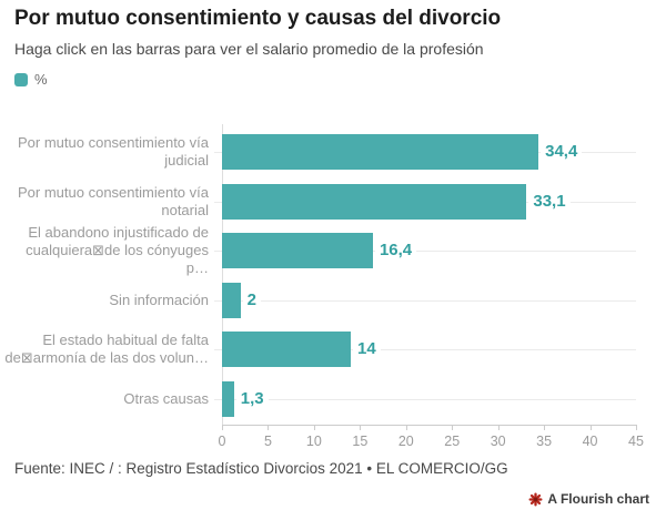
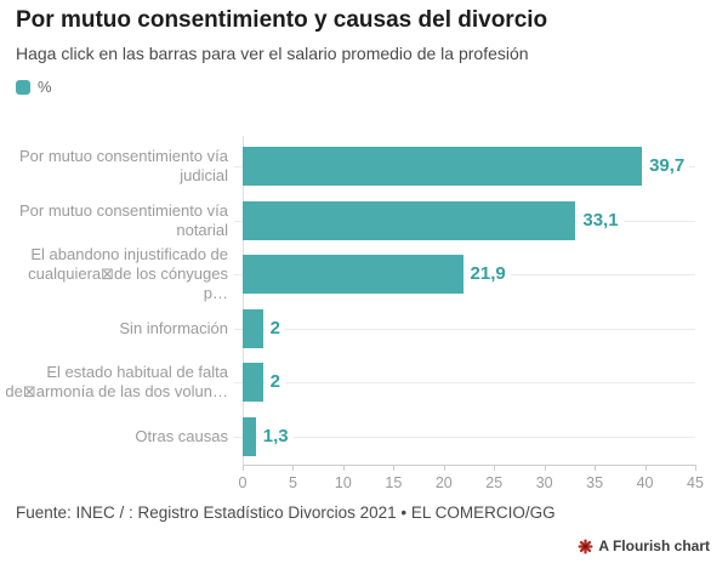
Por mutuo consentimiento vía judicial: 34,4 -> 39,7
El abandono injustificado de cualquiera⊠de los cónyuges p…: 16,4 -> 21,9
El estado habitual de falta de⊠armonía de las dos volun…: 14 -> 2
